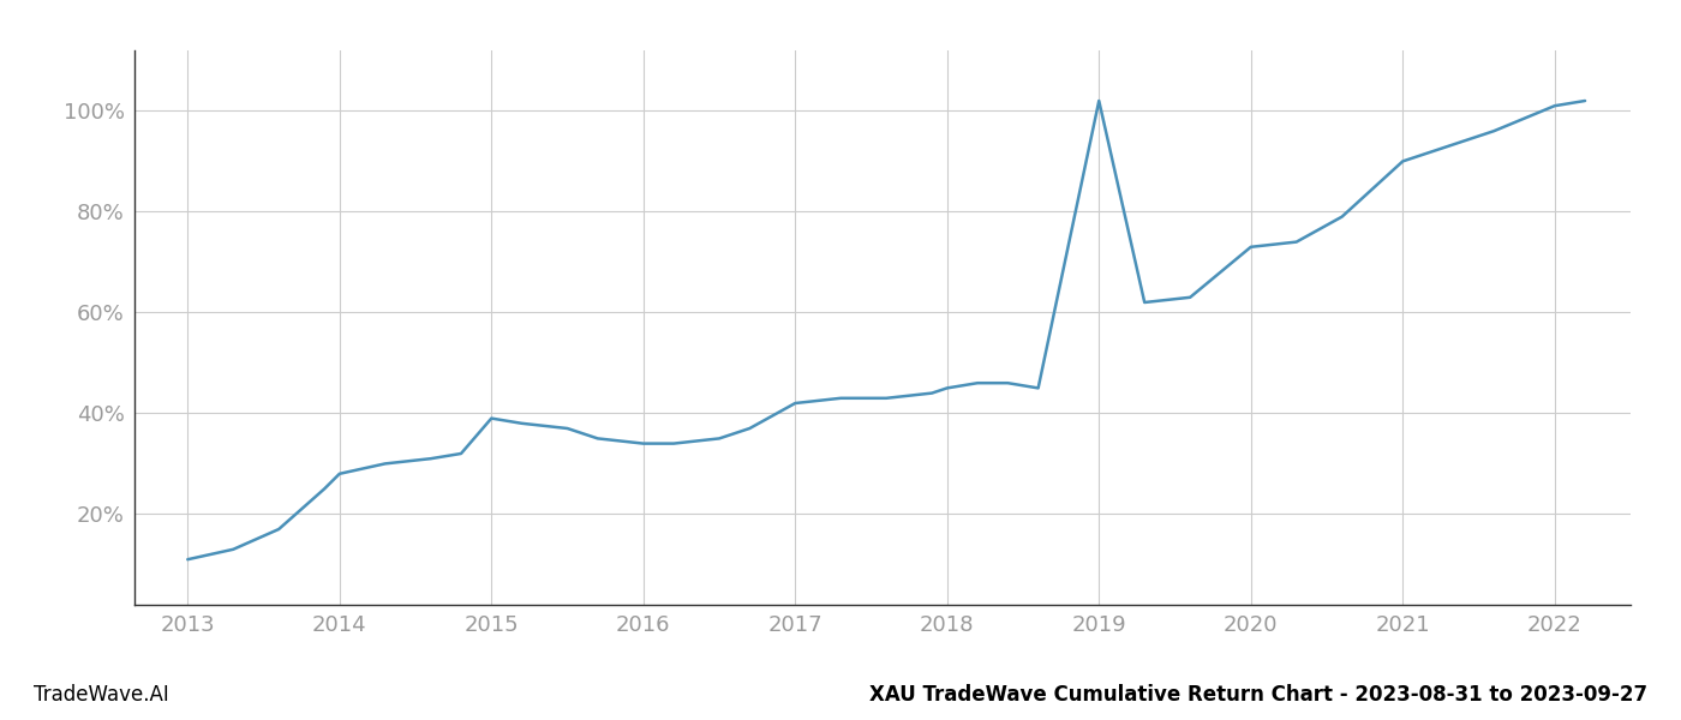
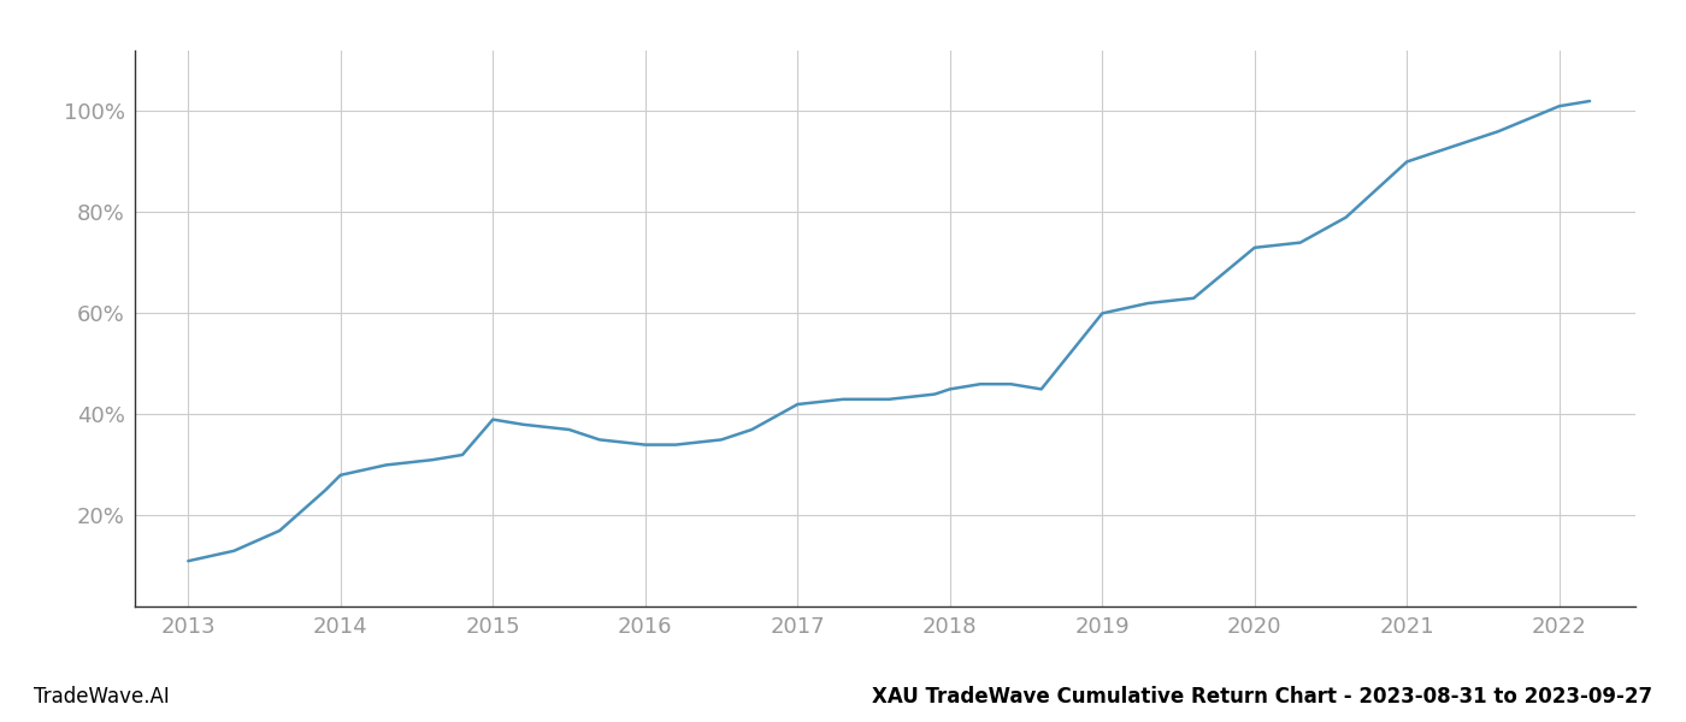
2019: 102% -> 60%
